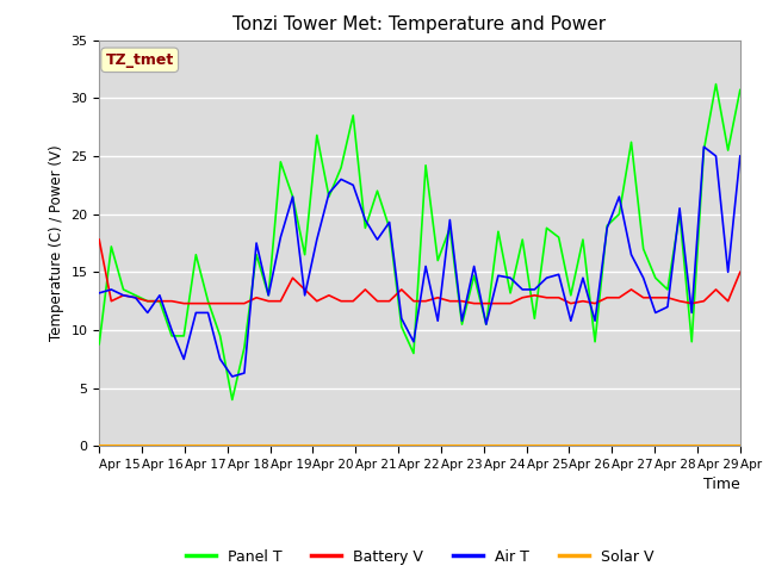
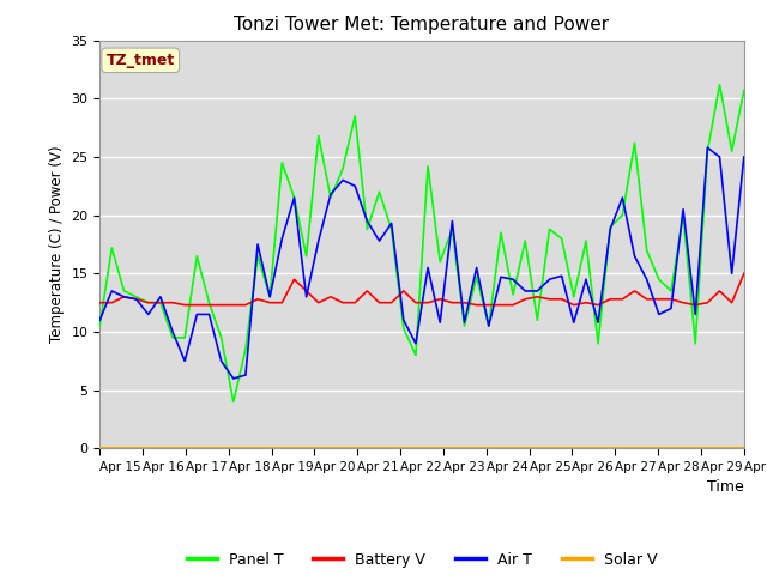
Panel T/Apr 15: 8.8 -> 10.5
Battery V/Apr 15: 17.8 -> 12.5
Air T/Apr 15: 13.2 -> 11.0
